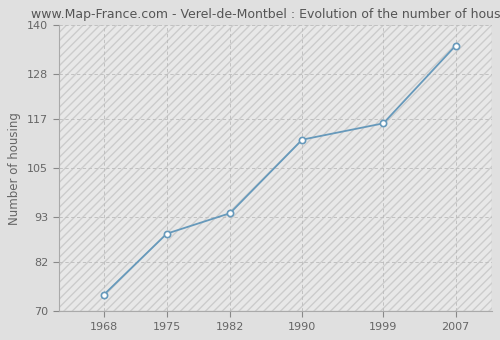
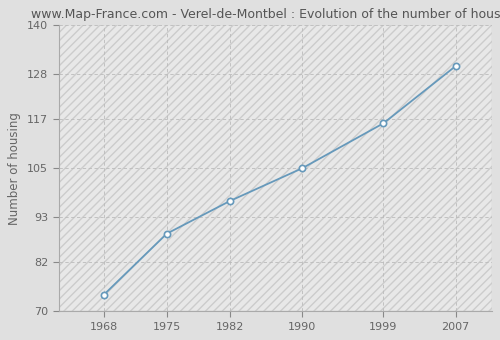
1982: 94 -> 97
1990: 112 -> 105
2007: 135 -> 130
